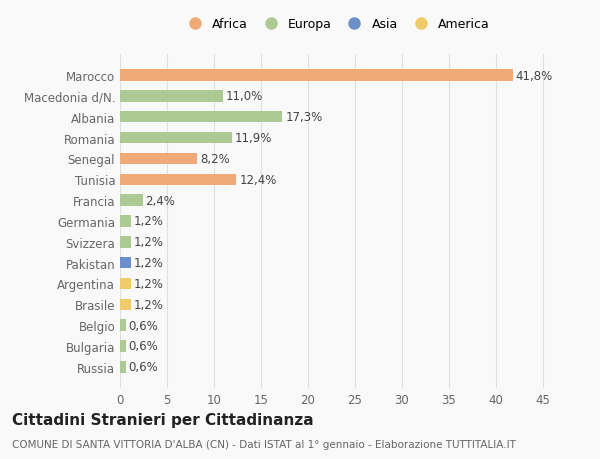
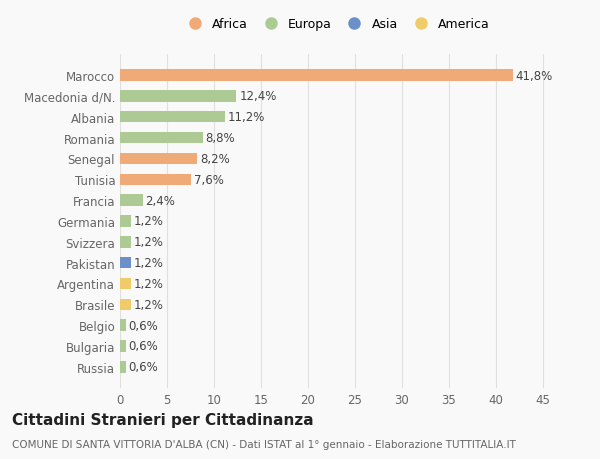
Macedonia d/N.: 11,0% -> 12,4%
Albania: 17,3% -> 11,2%
Romania: 11,9% -> 8,8%
Tunisia: 12,4% -> 7,6%
